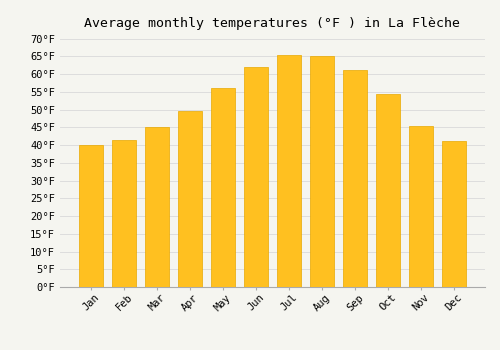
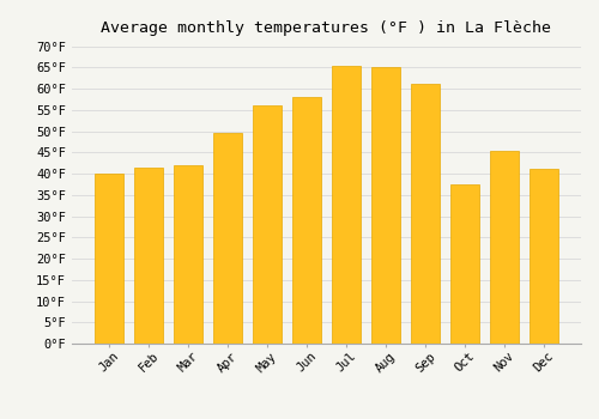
Mar: 45.0°F -> 42.0°F
Jun: 62.0°F -> 58.0°F
Oct: 54.5°F -> 37.5°F
